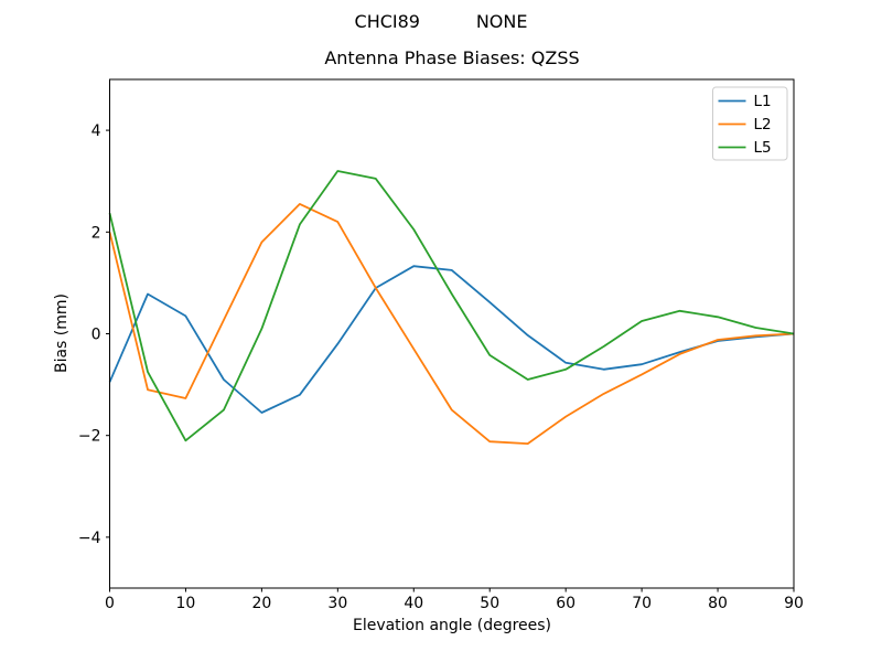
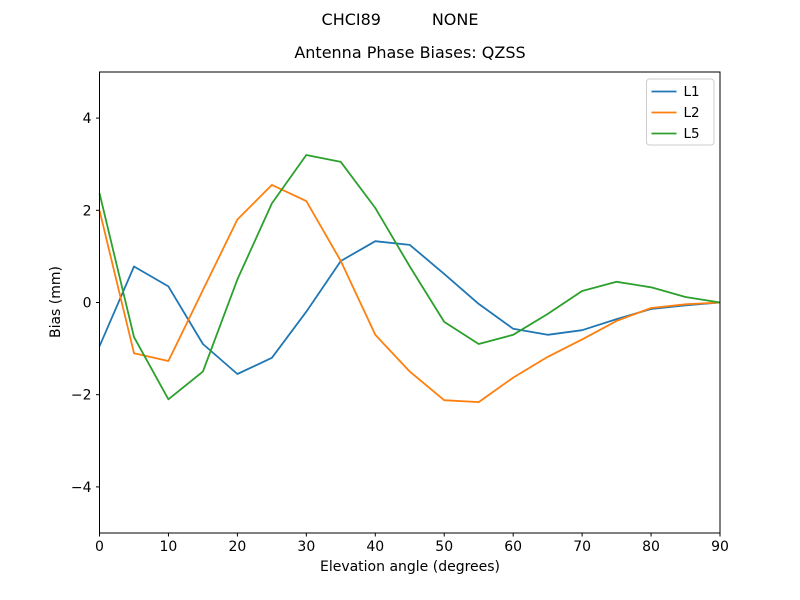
L5/20: 0.1 -> 0.5
L2/40: -0.3 -> -0.7
